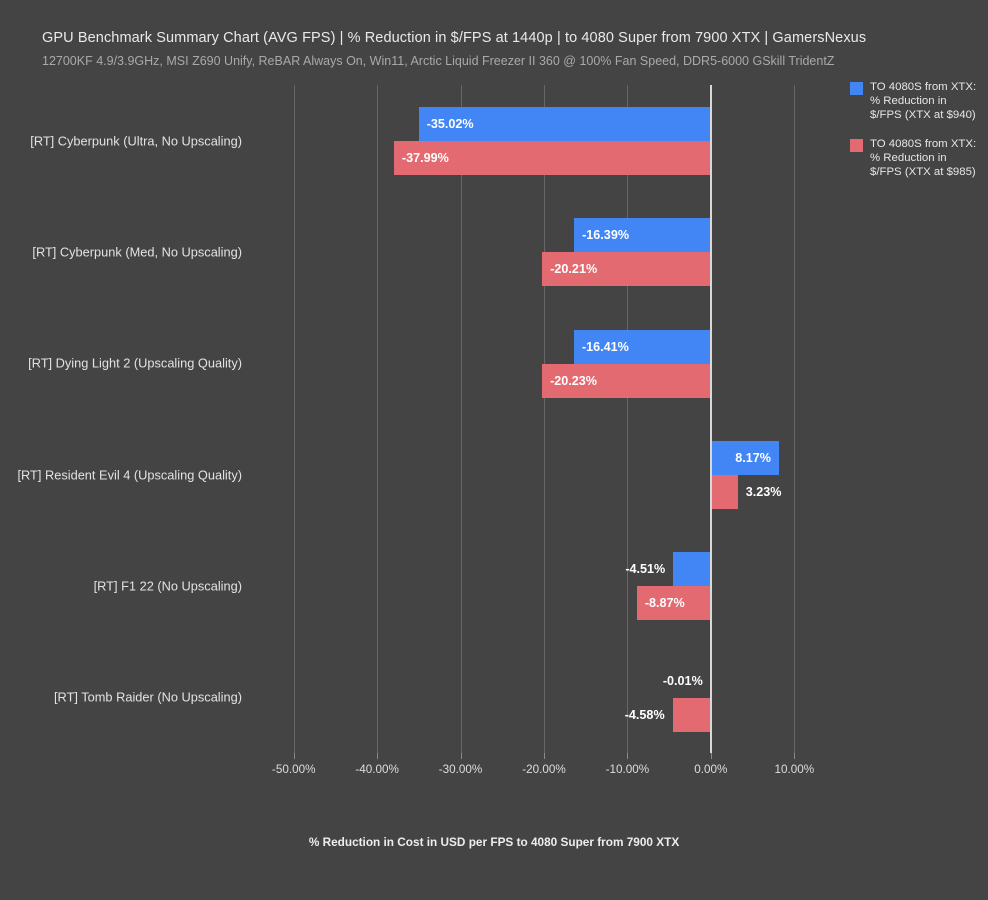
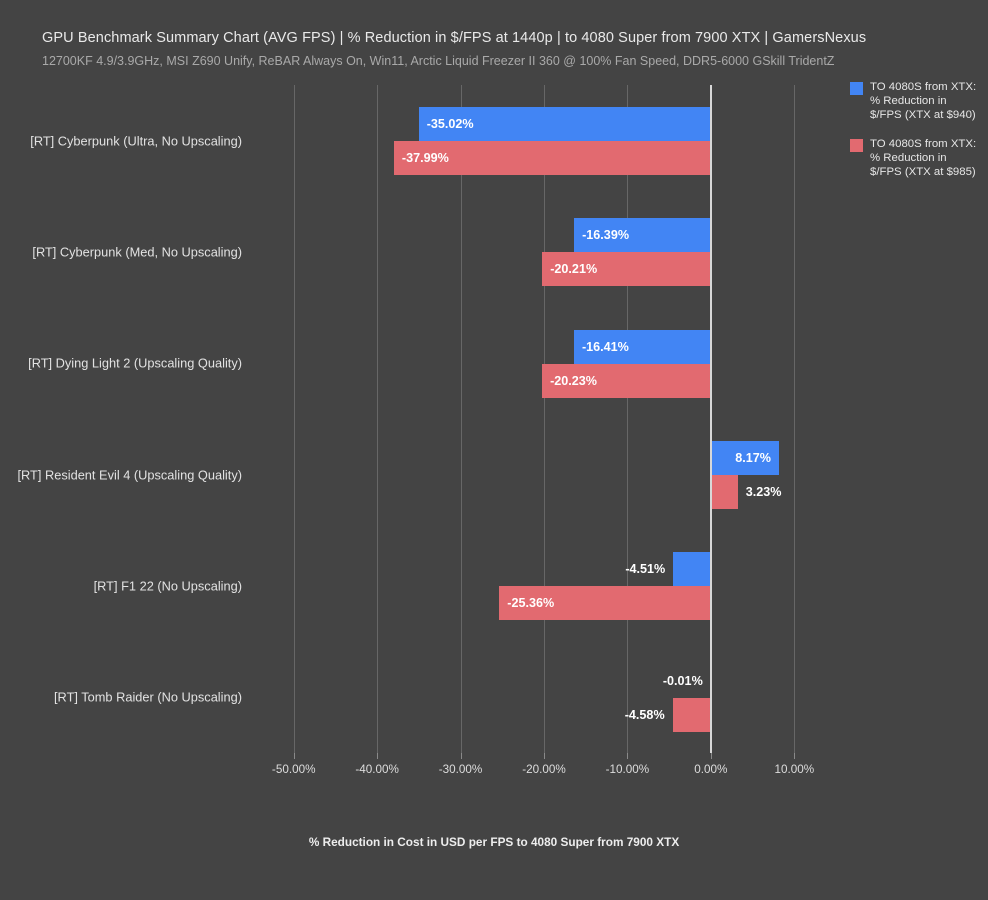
TO 4080S from XTX: % Reduction in $/FPS (XTX at $985)/[RT] F1 22 (No Upscaling): -8.87% -> -25.36%
